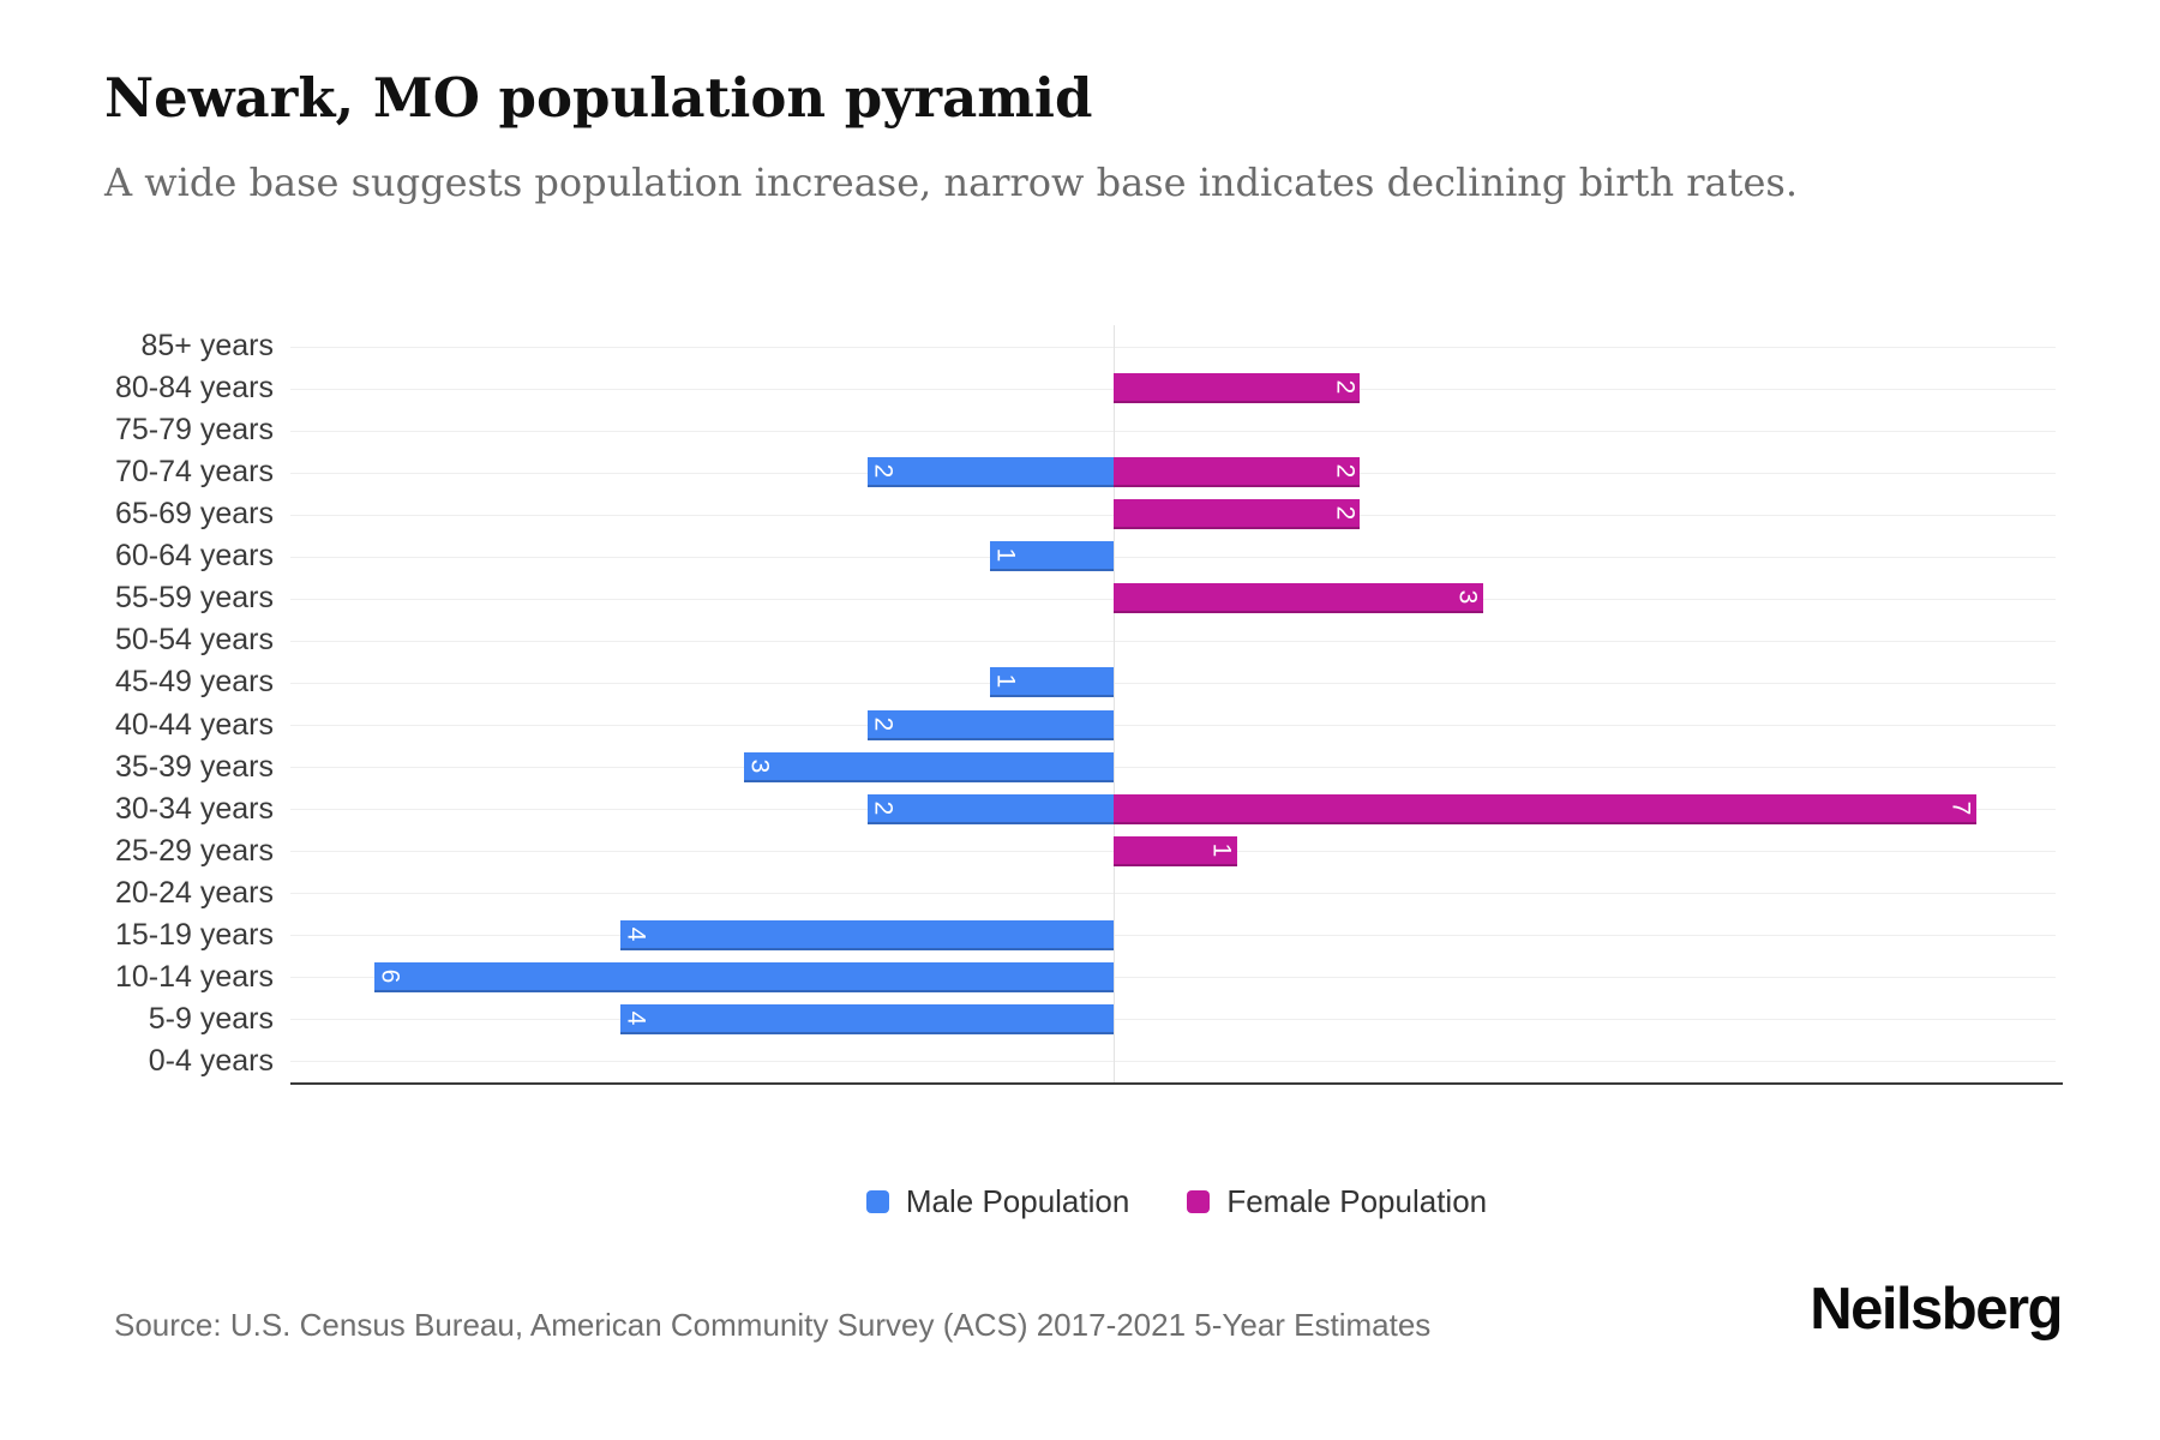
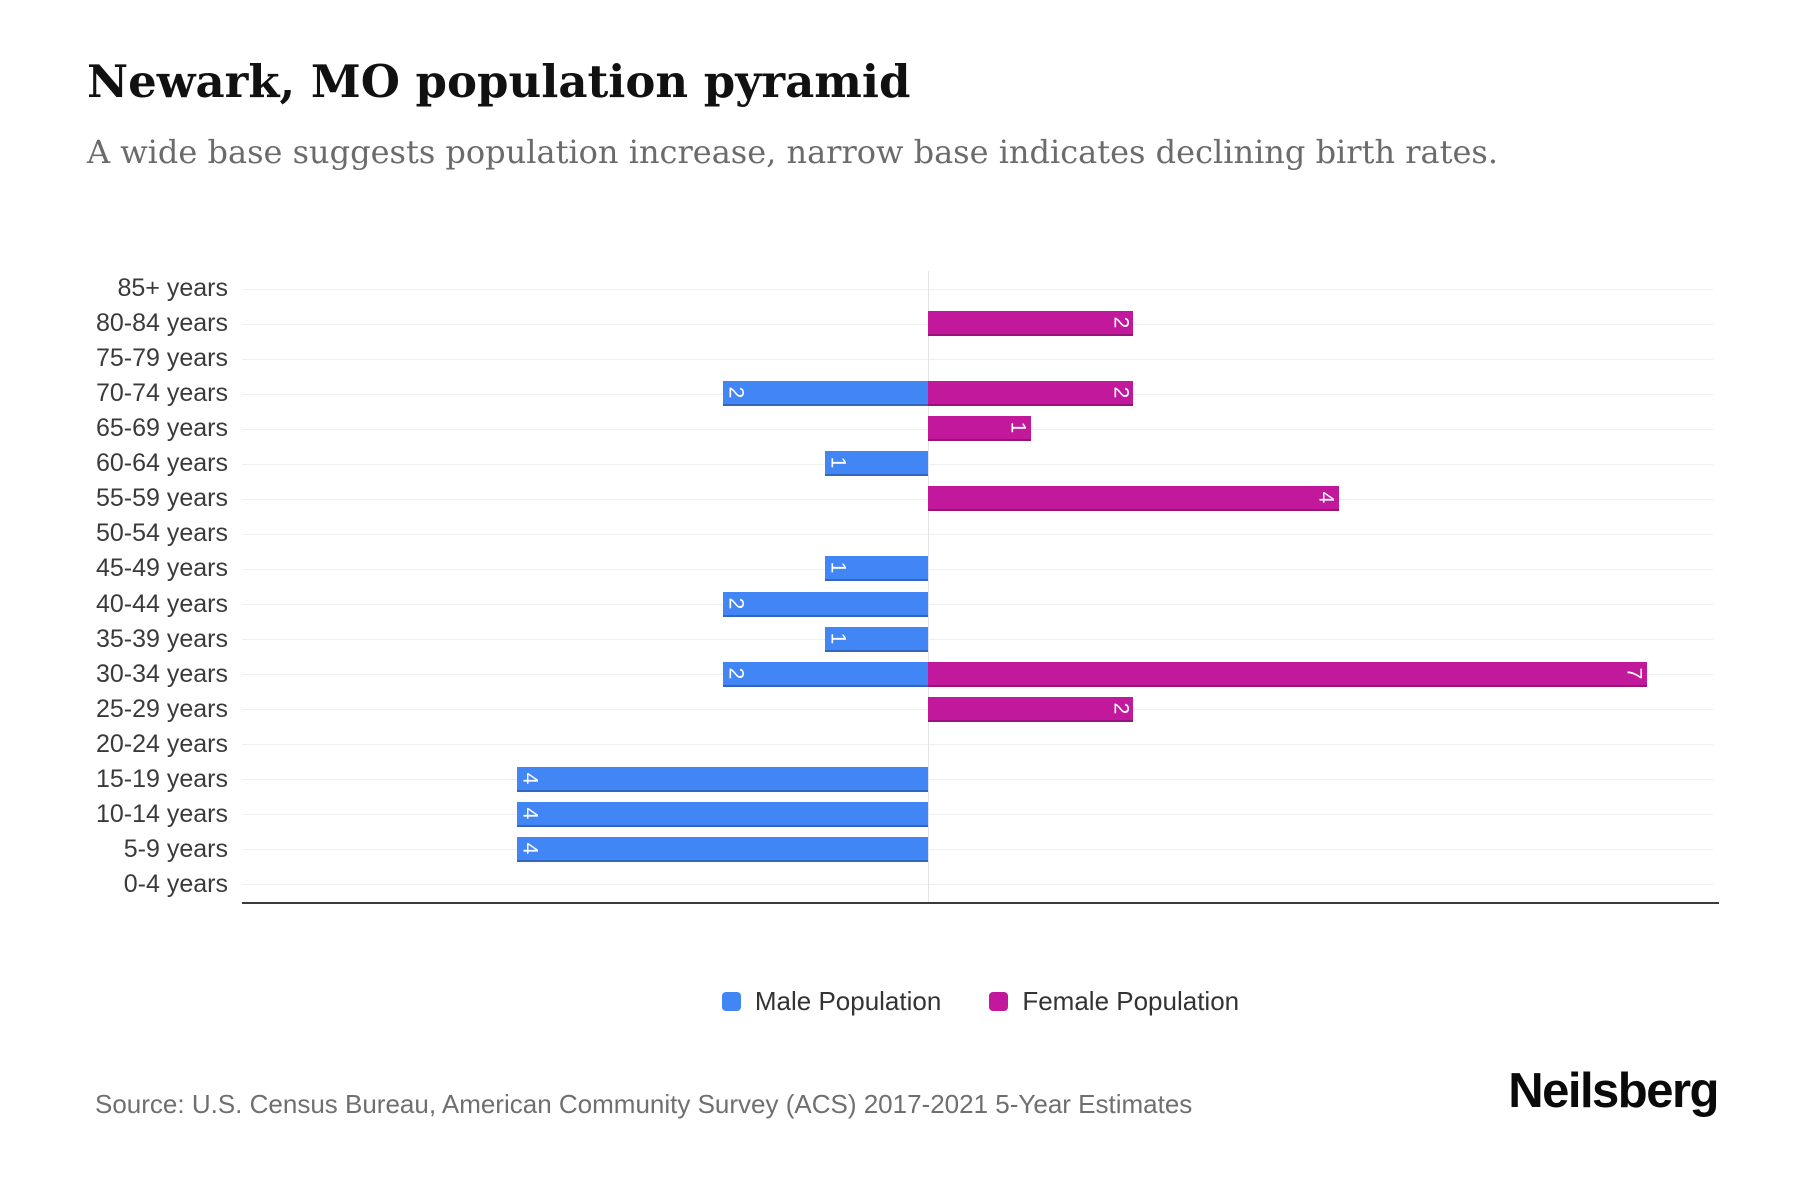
Female Population/65-69 years: 2 -> 1
Female Population/55-59 years: 3 -> 4
Male Population/35-39 years: 3 -> 1
Female Population/25-29 years: 1 -> 2
Male Population/10-14 years: 6 -> 4
